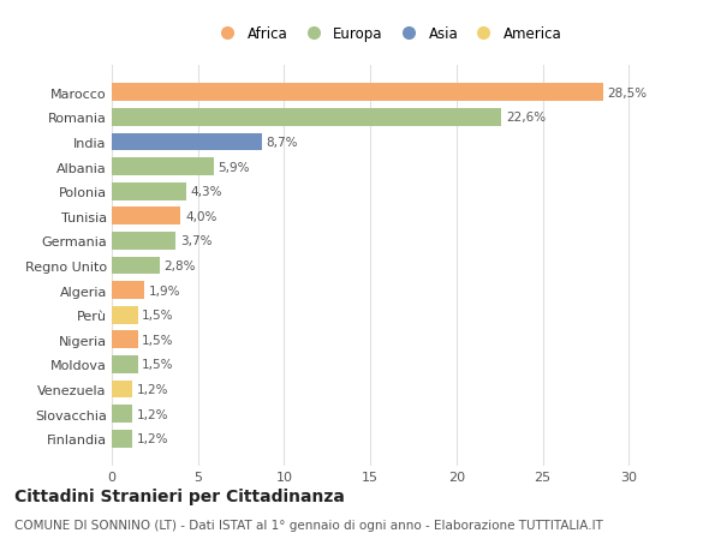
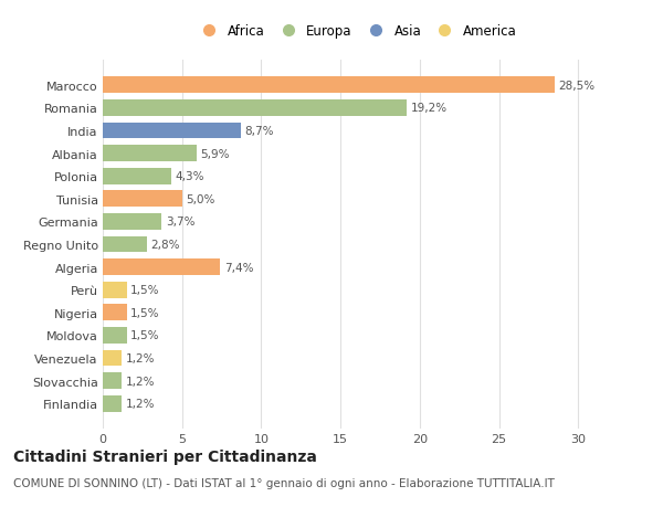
Romania: 22,6% -> 19,2%
Tunisia: 4,0% -> 5,0%
Algeria: 1,9% -> 7,4%
